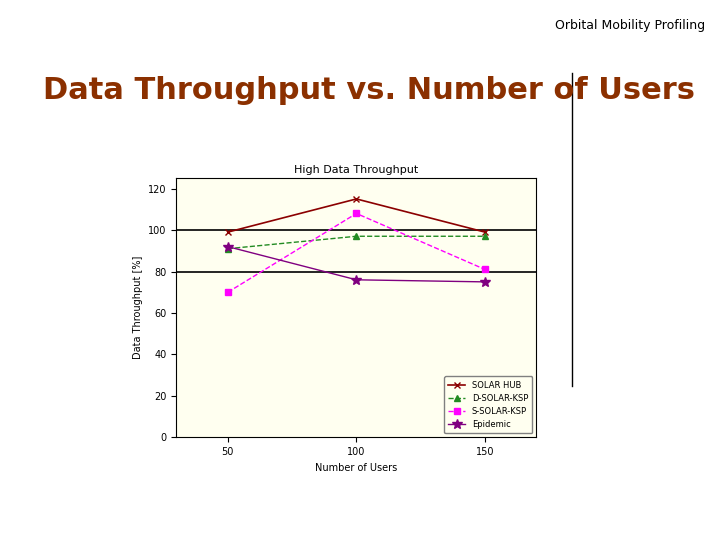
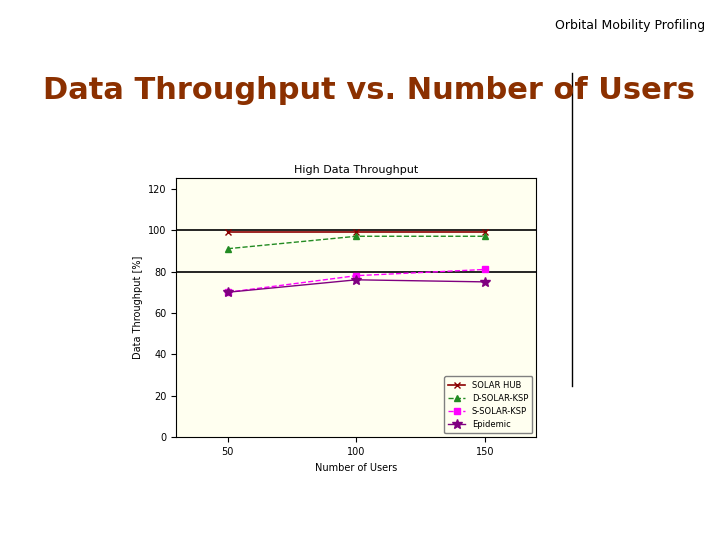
Epidemic/50: 92 -> 70
SOLAR HUB/100: 115 -> 99
S-SOLAR-KSP/100: 108 -> 78
